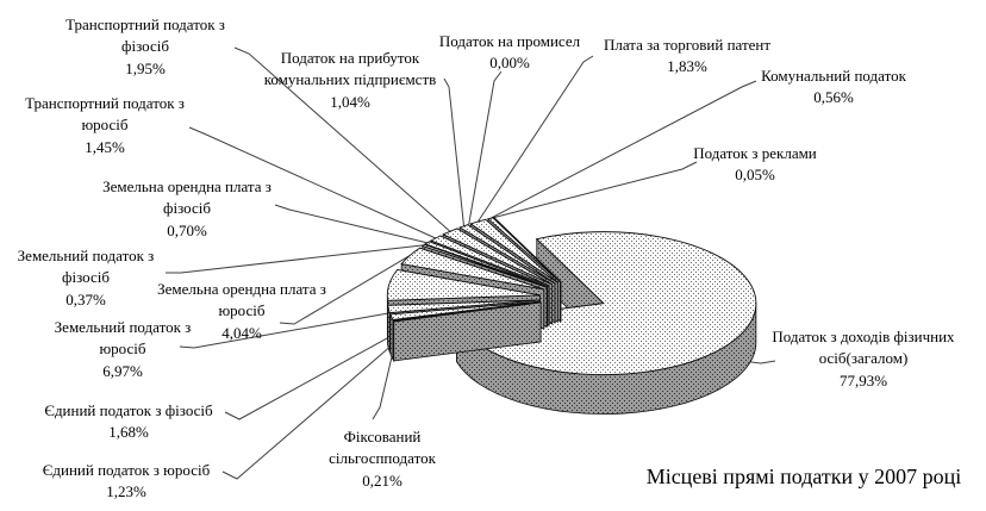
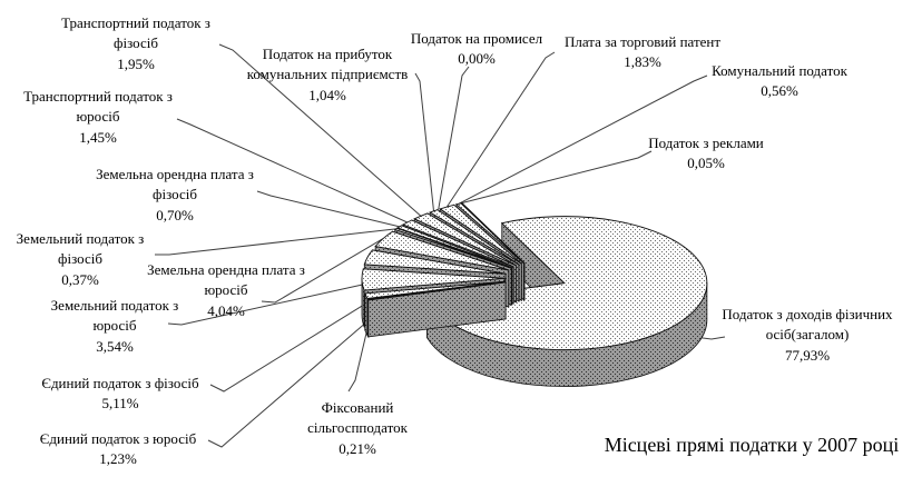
Єдиний податок з фізосіб: 1,68% -> 5,11%
Земельний податок з юросіб: 6,97% -> 3,54%
